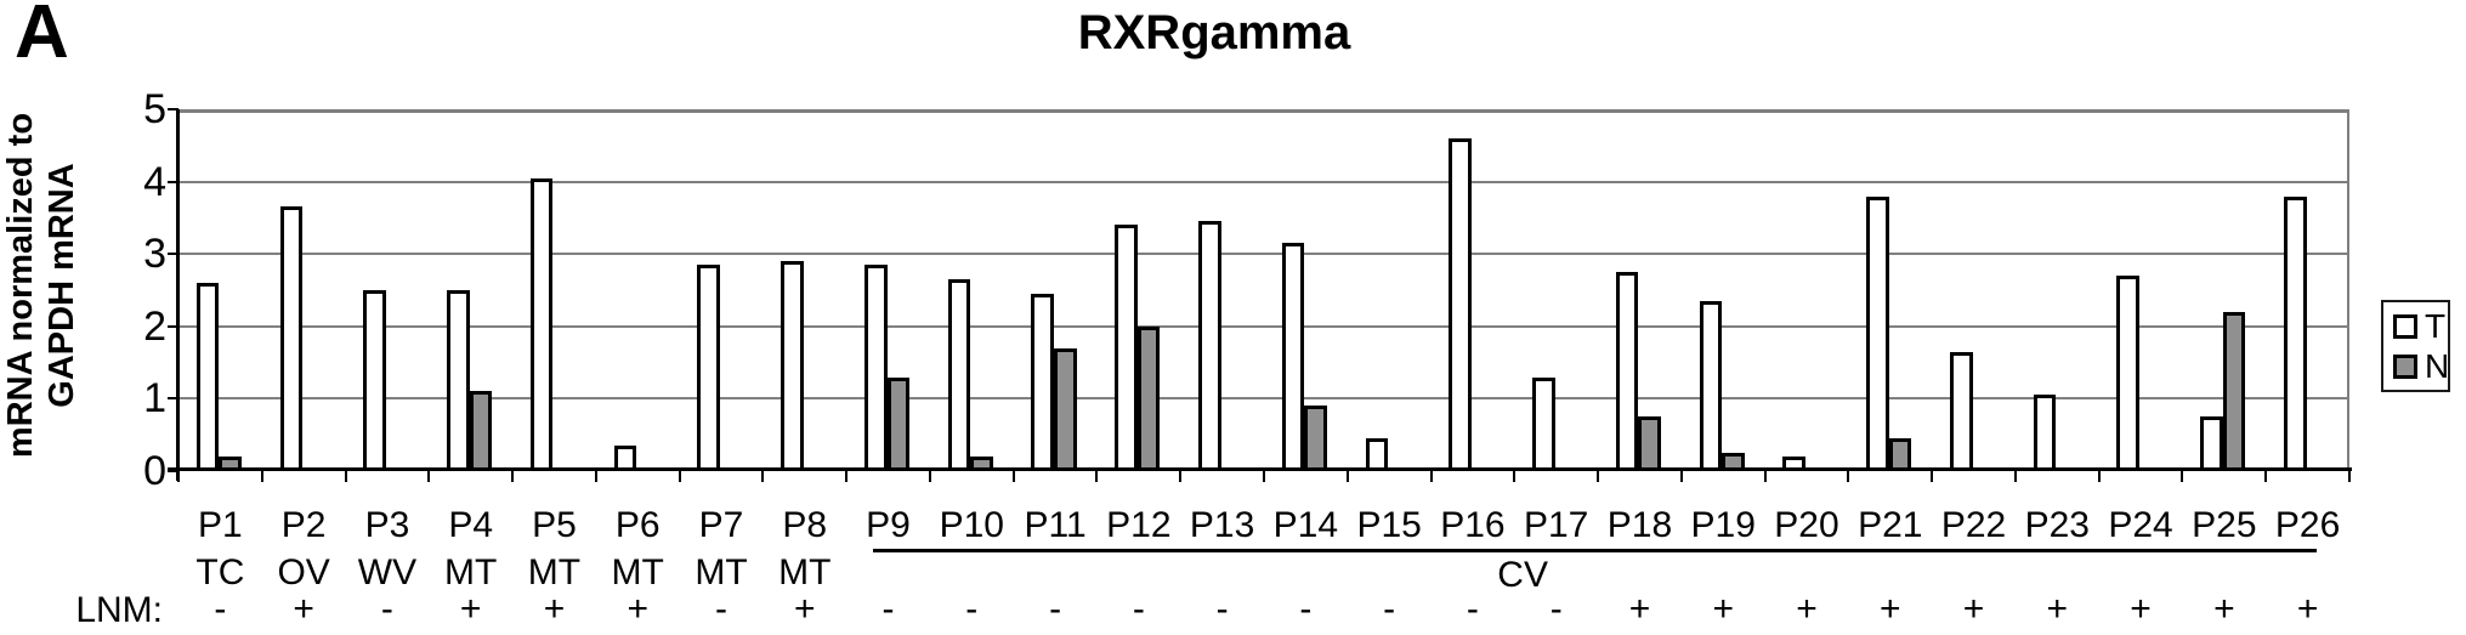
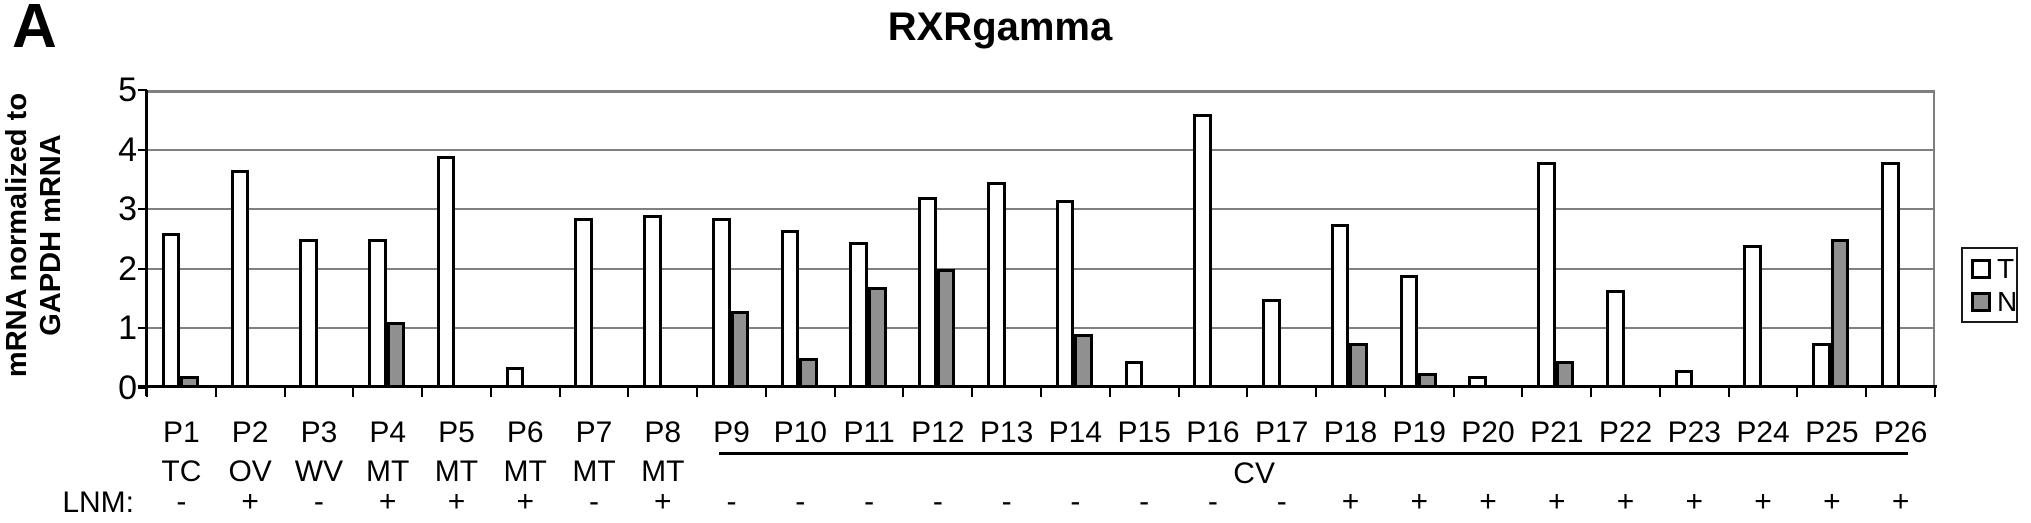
T/P5: 4.0 -> 3.9
N/P10: 0.2 -> 0.5
T/P12: 3.4 -> 3.2
T/P17: 1.3 -> 1.5
T/P19: 2.4 -> 1.9
T/P23: 1.1 -> 0.3
T/P24: 2.7 -> 2.4
N/P25: 2.2 -> 2.5
